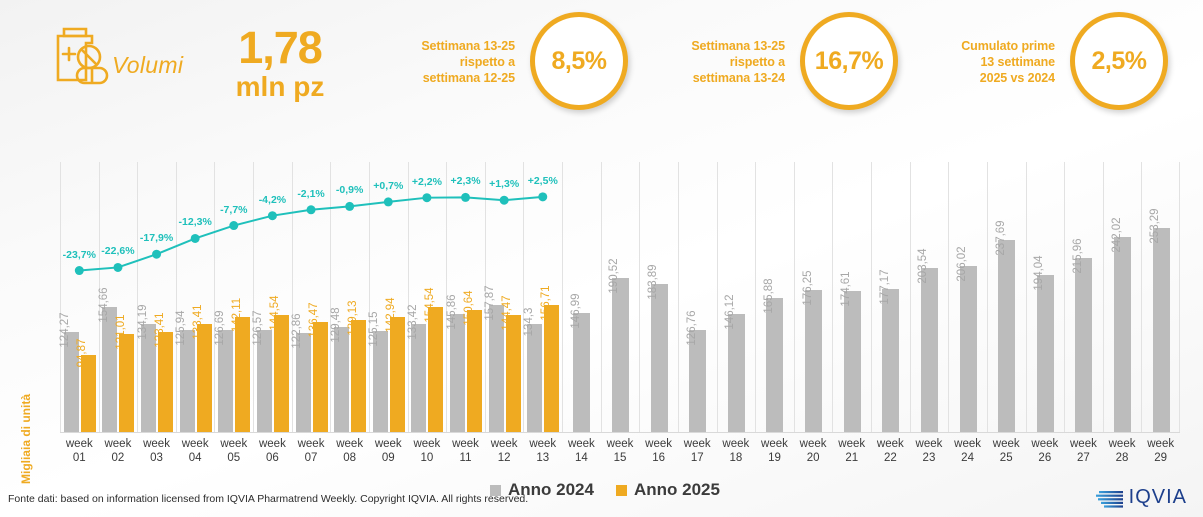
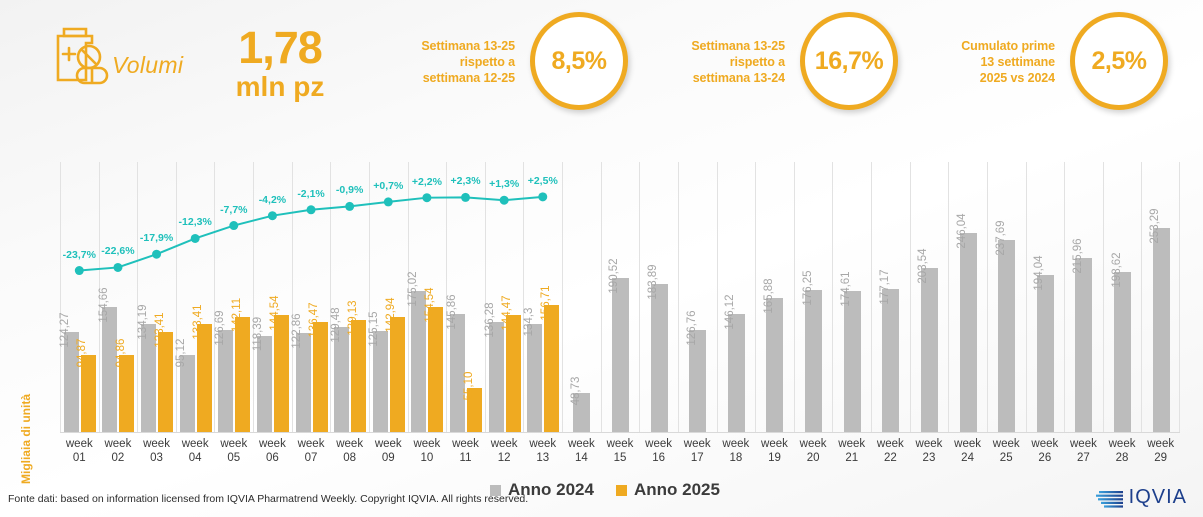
Anno 2025/week 02: 121,01 -> 94,86
Anno 2024/week 04: 125,94 -> 95,12
Anno 2024/week 06: 126,57 -> 118,39
Anno 2024/week 10: 133,42 -> 175,02
Anno 2025/week 11: 150,64 -> 55,10
Anno 2024/week 12: 157,87 -> 136,28
Anno 2024/week 14: 146,99 -> 48,73
Anno 2024/week 24: 206,02 -> 246,04
Anno 2024/week 28: 242,02 -> 198,62
